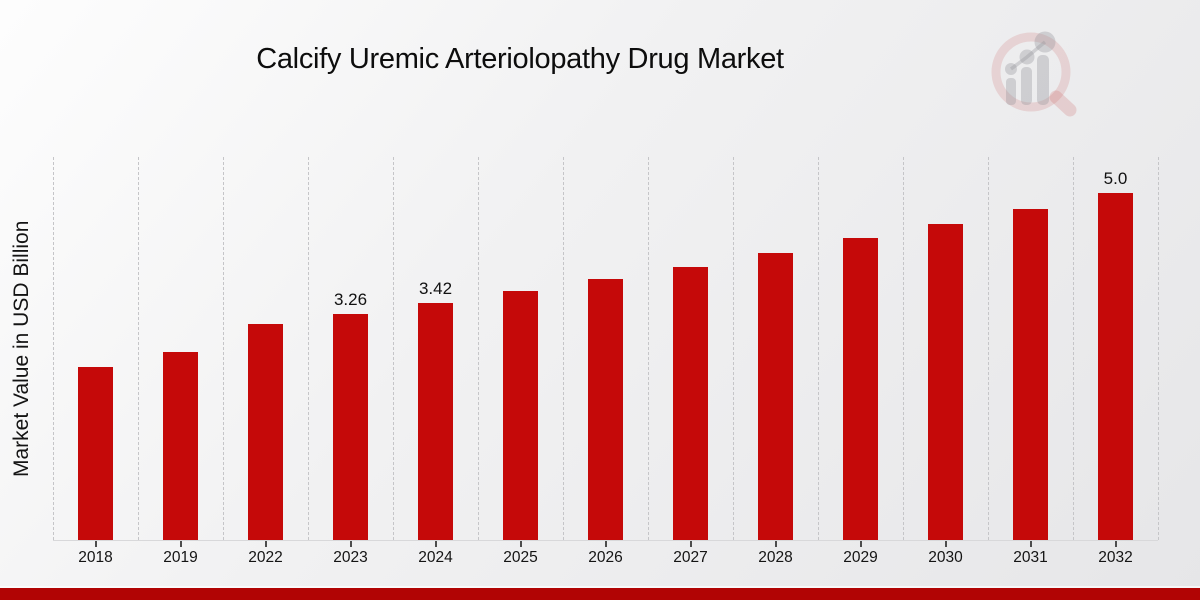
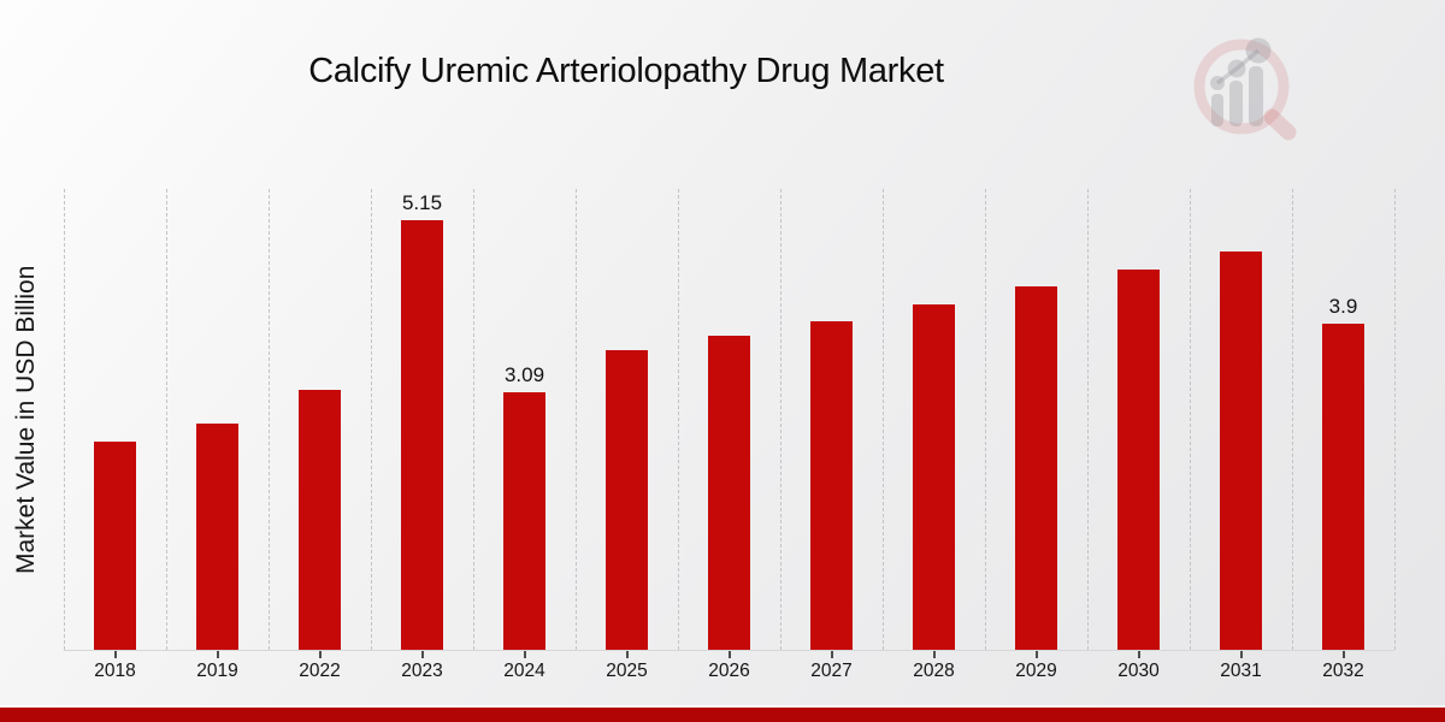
2023: 3.26 -> 5.15
2024: 3.42 -> 3.09
2032: 5.0 -> 3.9
